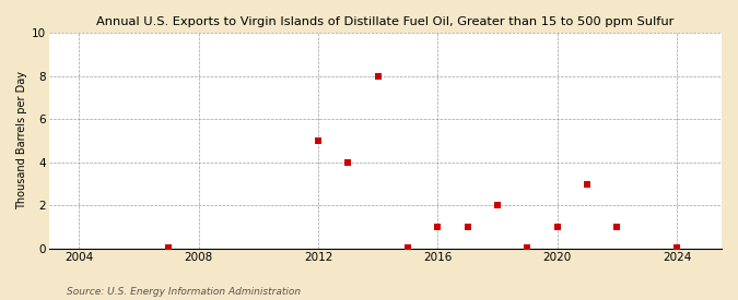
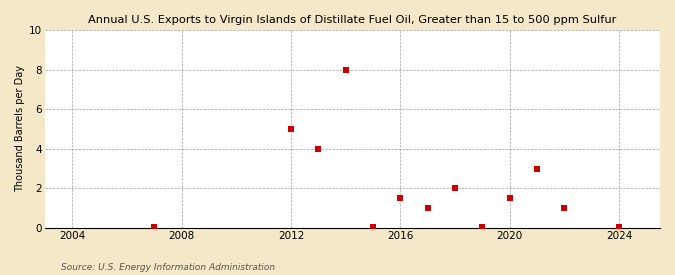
2016: 1.0 -> 1.5
2020: 1.0 -> 1.5
